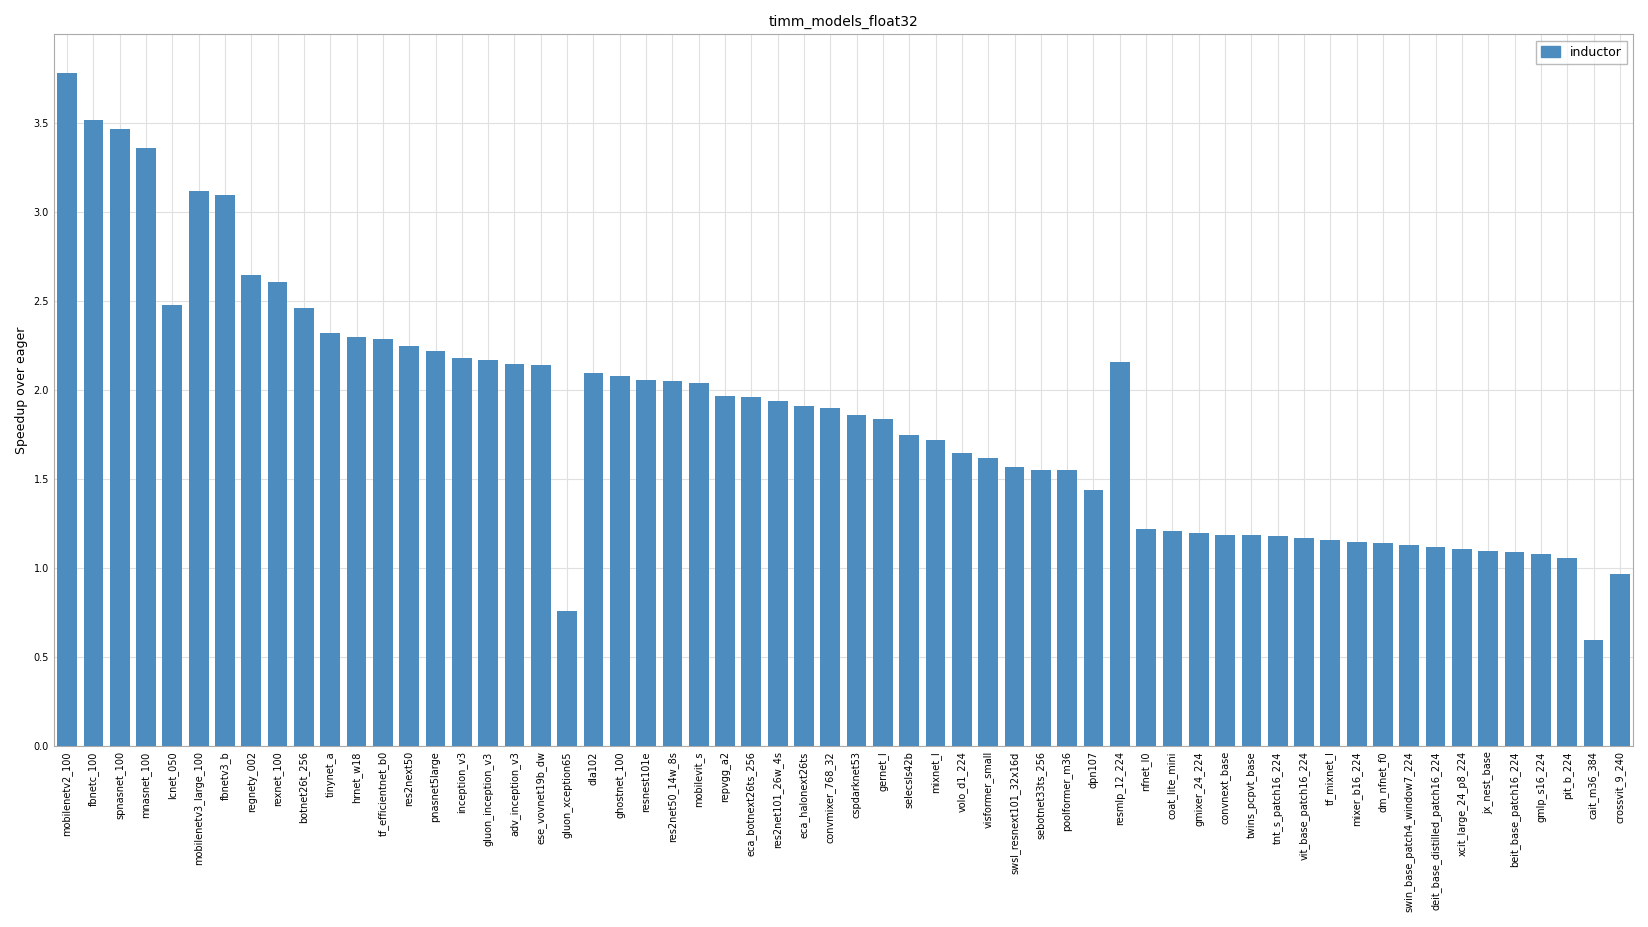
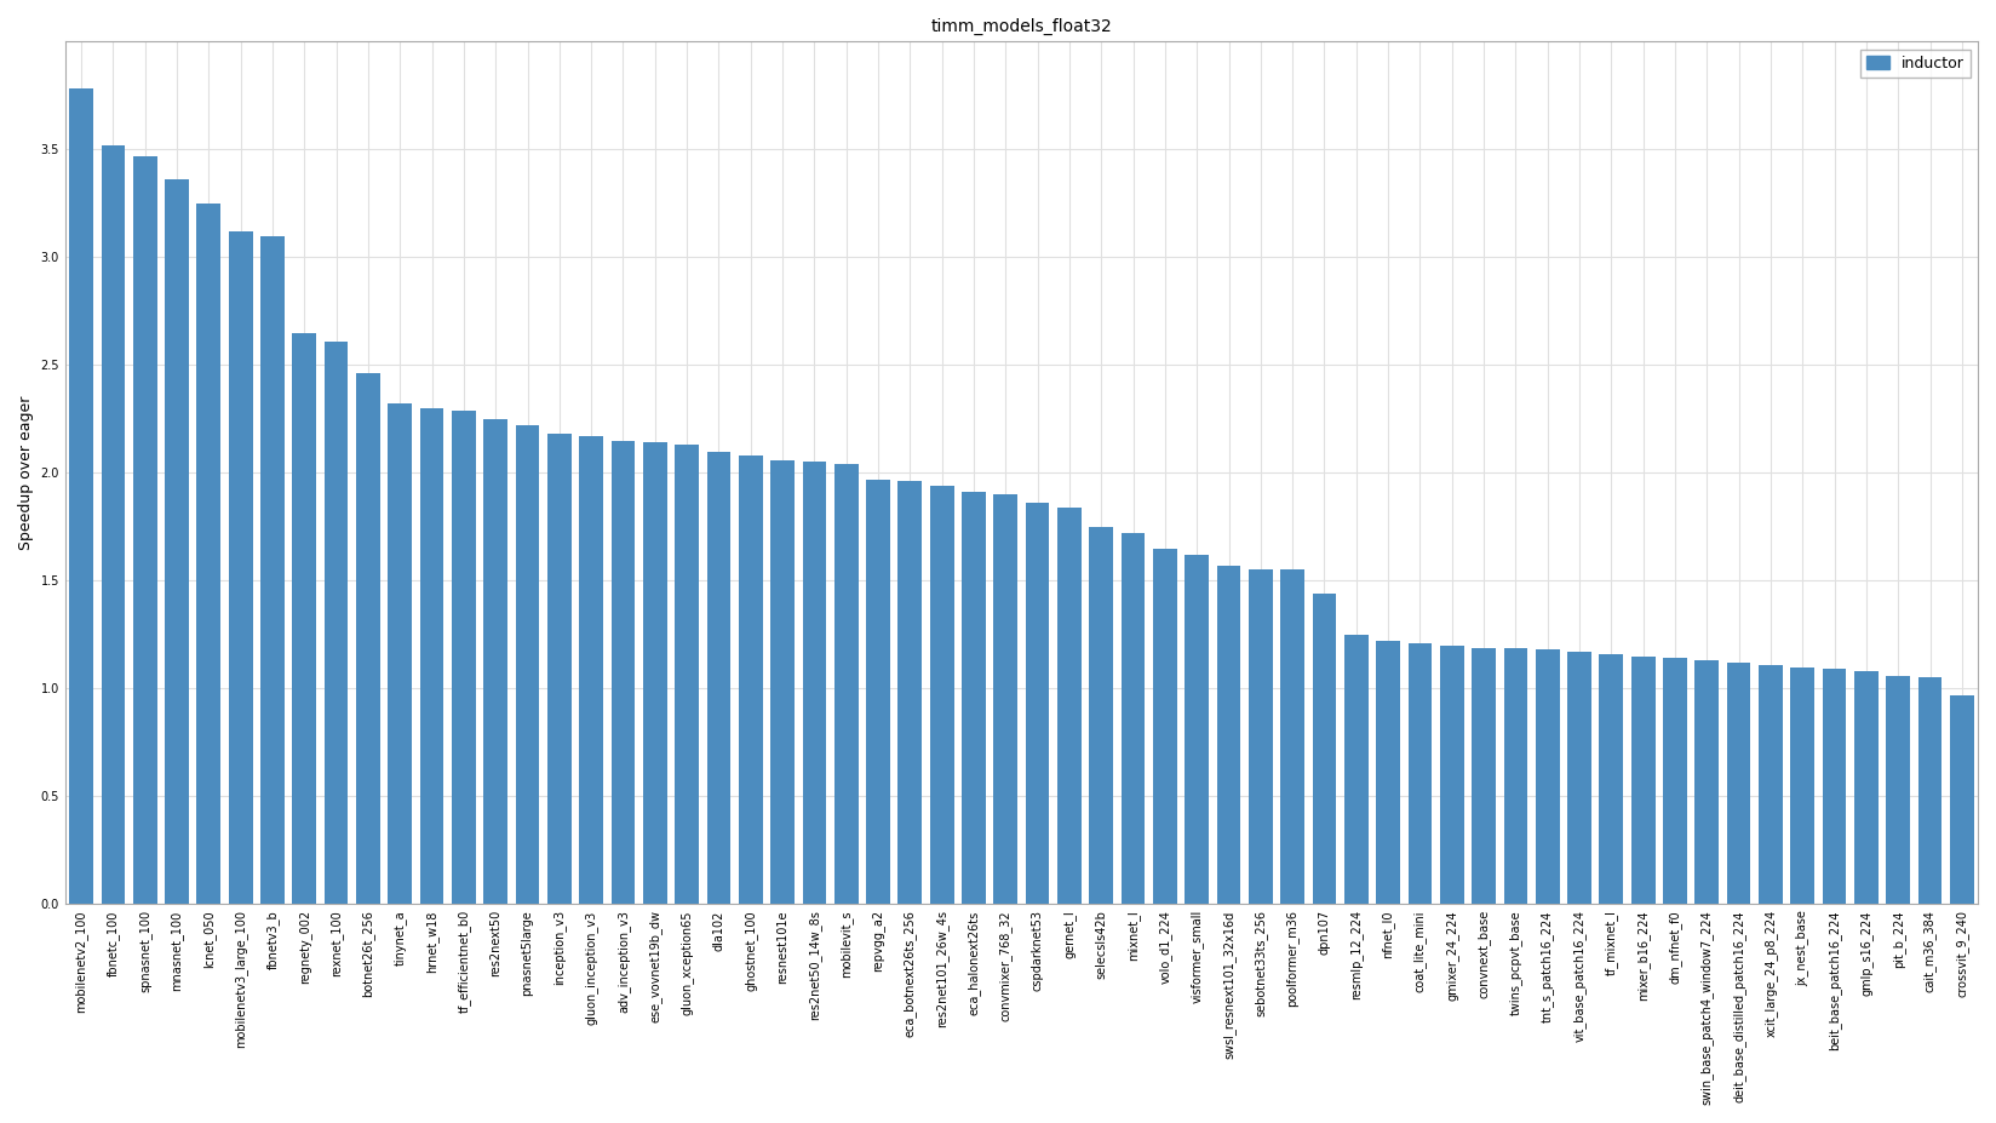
lcnet_050: 2.48 -> 3.25
gluon_xception65: 0.76 -> 2.13
resmlp_12_224: 2.16 -> 1.25
cait_m36_384: 0.60 -> 1.05
